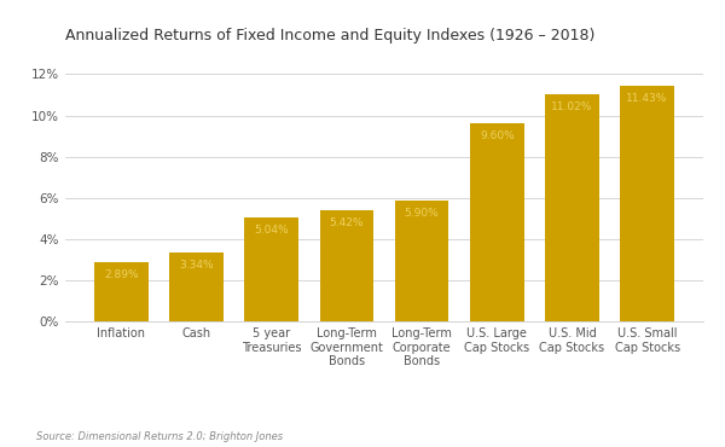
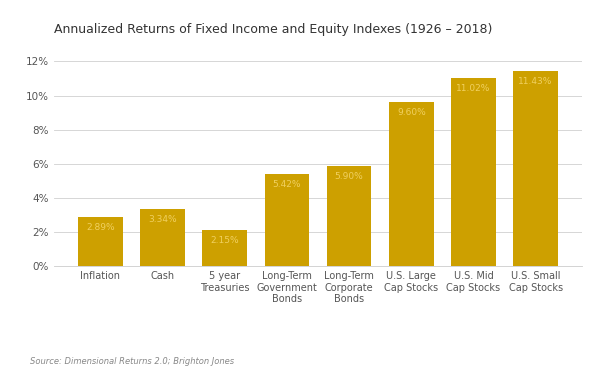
5 year Treasuries: 5.04% -> 2.15%
